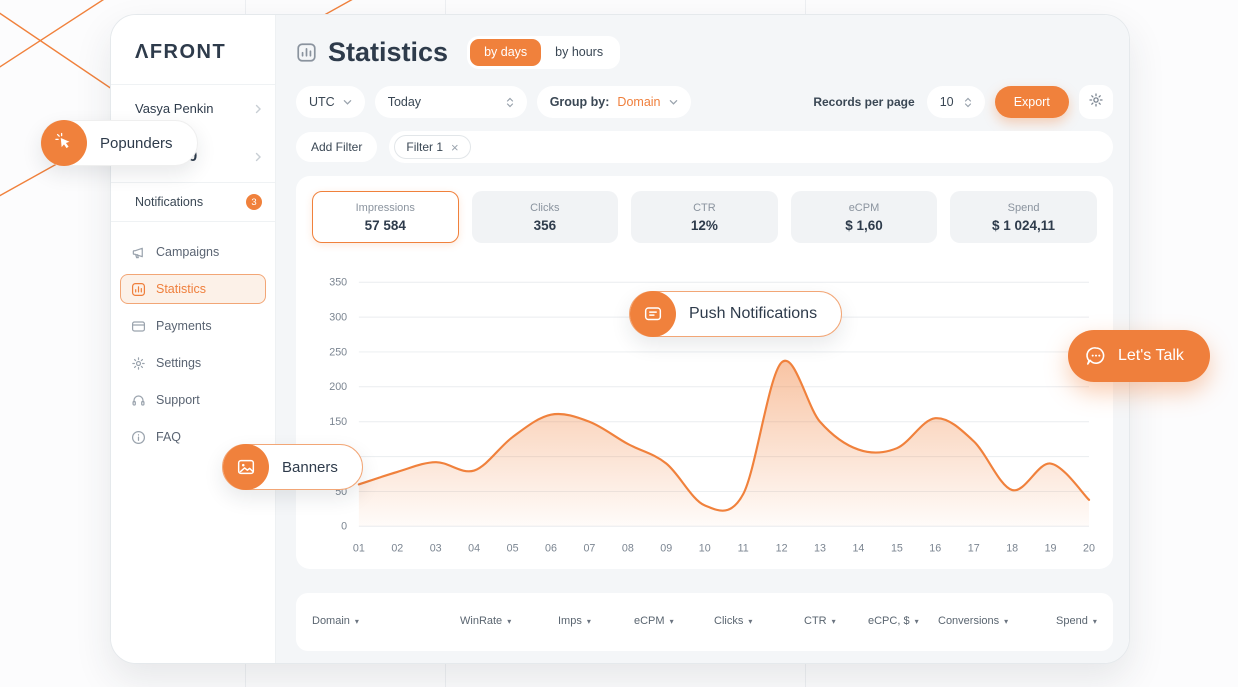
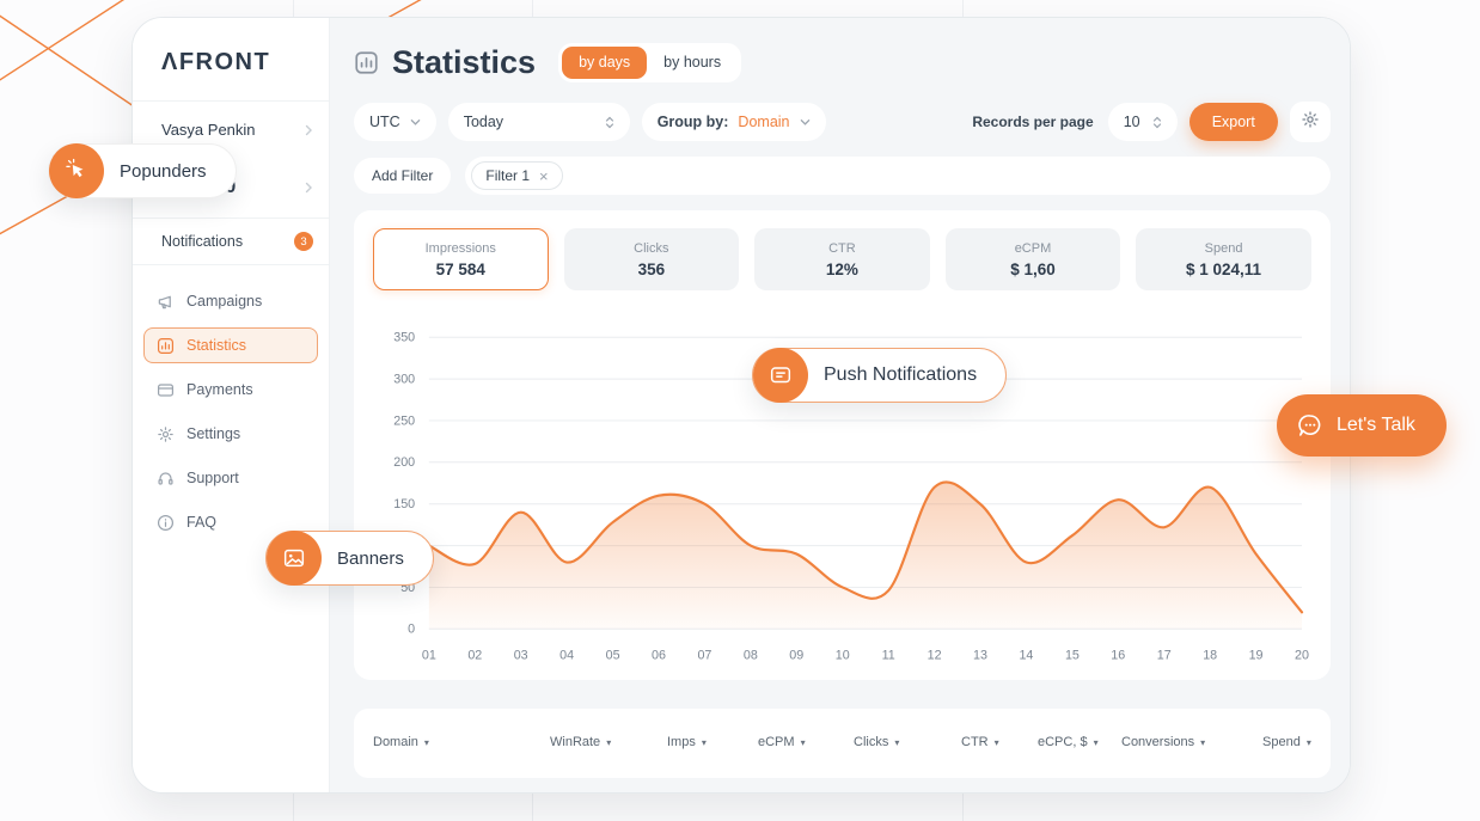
01: 60 -> 100
03: 90 -> 140
08: 120 -> 100
10: 30 -> 50
12: 240 -> 170
14: 110 -> 80
18: 50 -> 170
20: 40 -> 20
